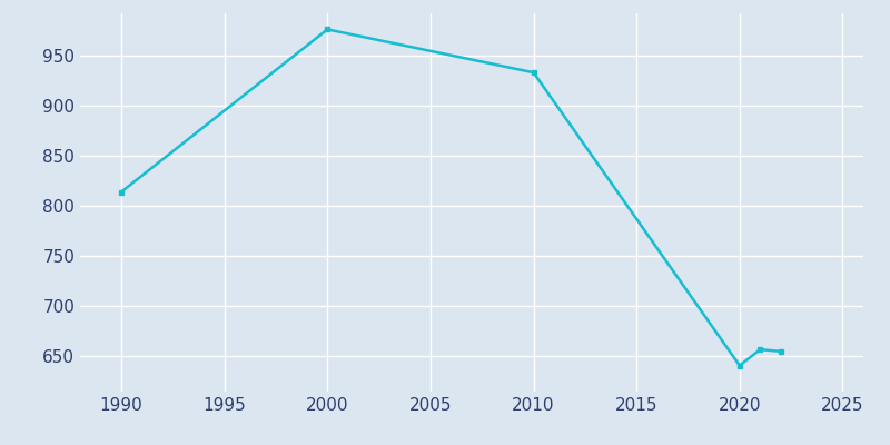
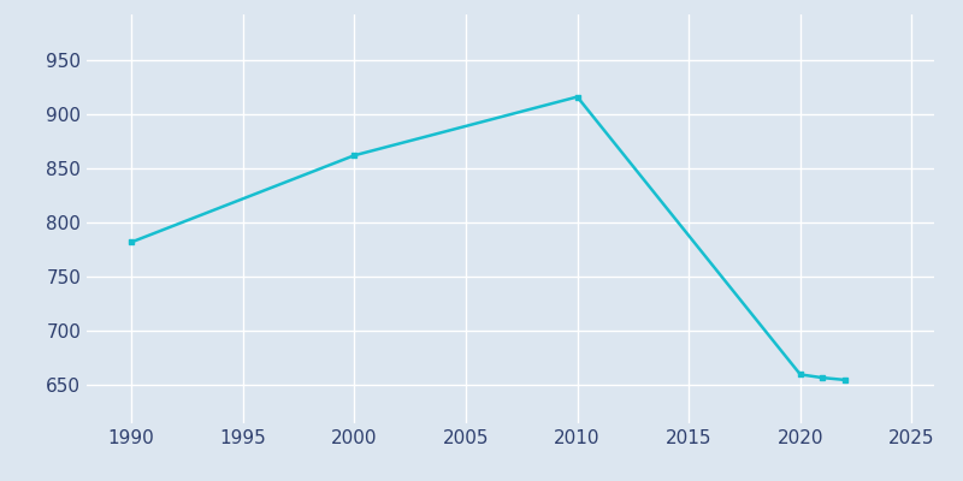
1990: 814 -> 782
2000: 976 -> 862
2010: 933 -> 916
2020: 641 -> 660
